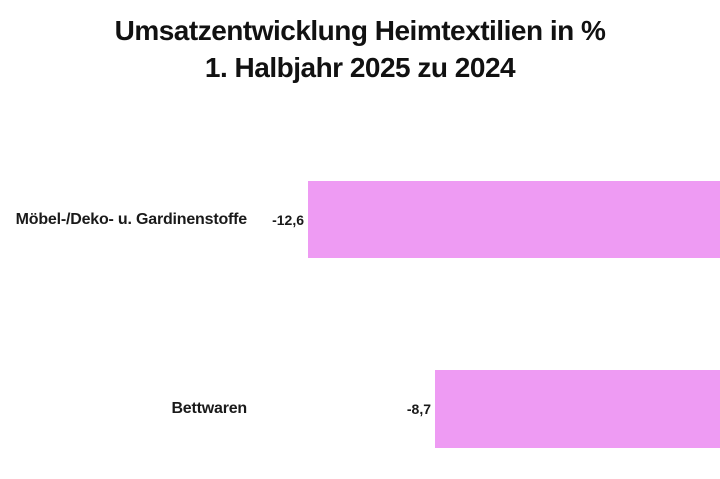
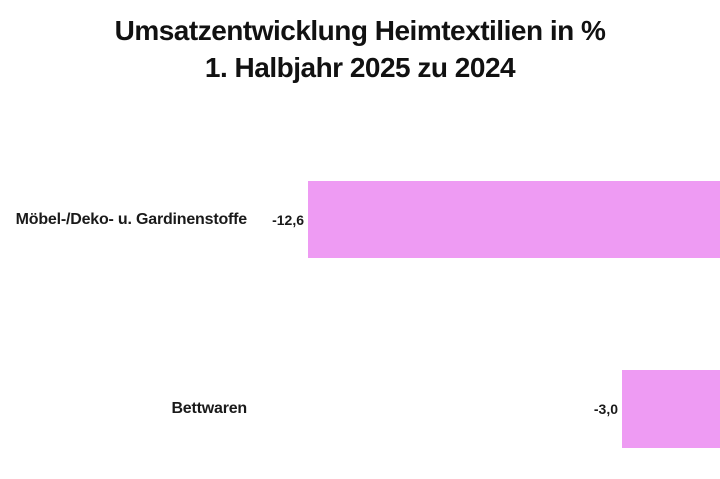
Bettwaren: -8,7 -> -3,0
